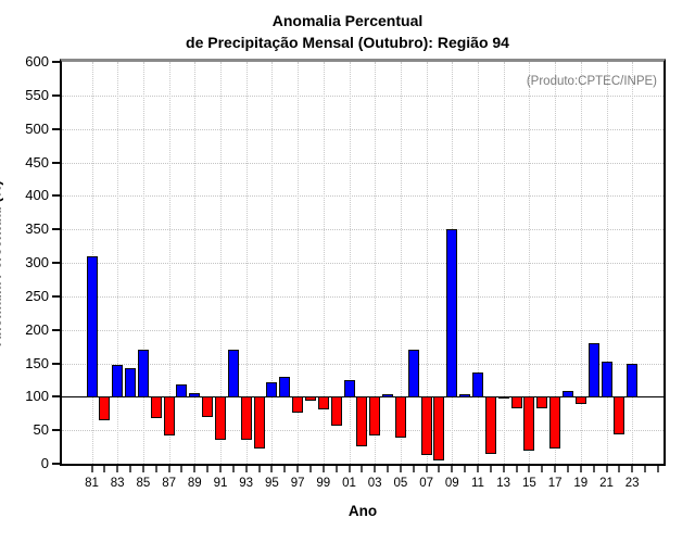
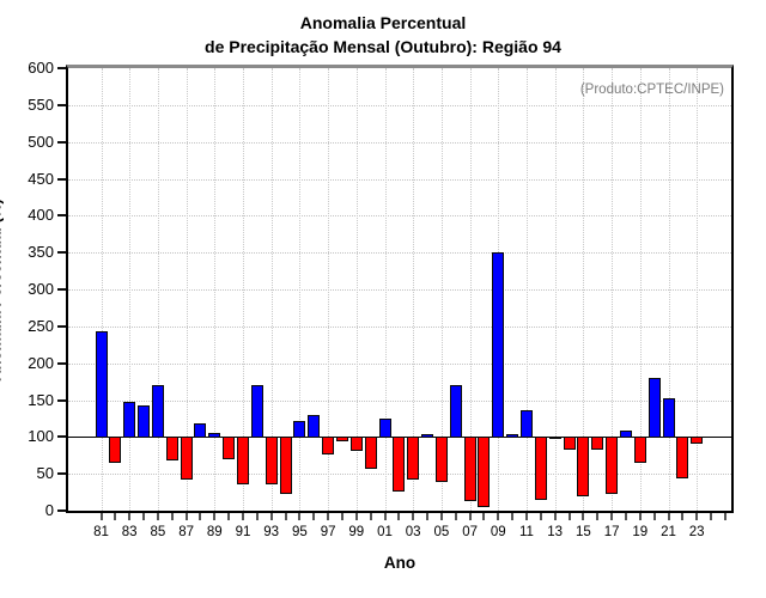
81: 310 -> 240
19: 90 -> 70
23: 150 -> 90
